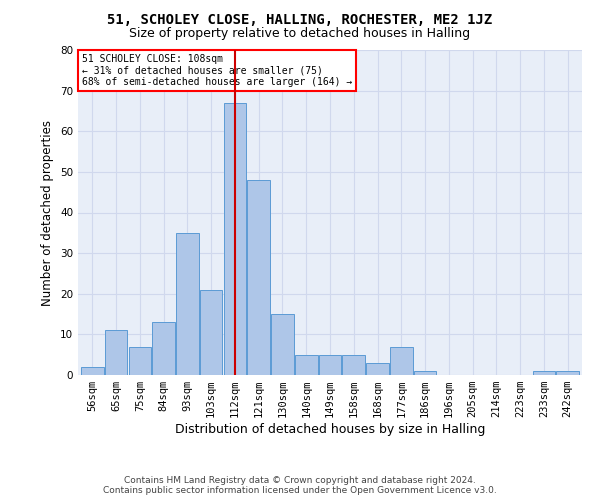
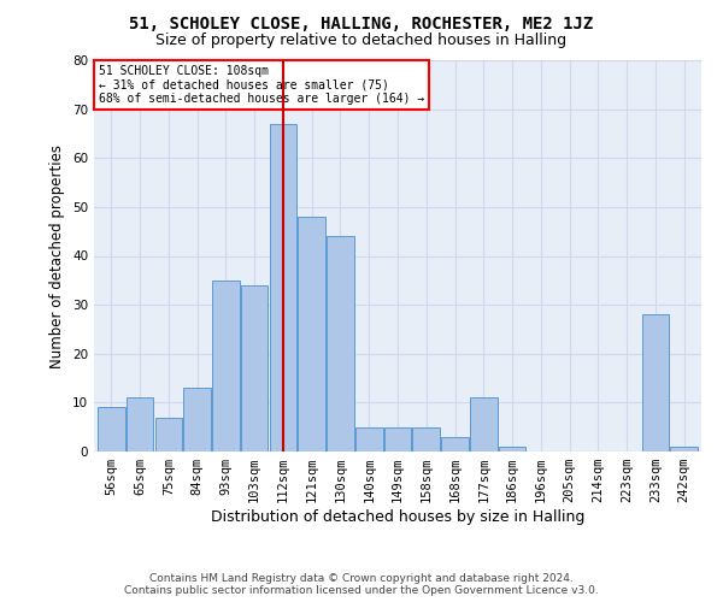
56sqm: 2 -> 9
103sqm: 21 -> 34
130sqm: 15 -> 44
177sqm: 7 -> 11
233sqm: 1 -> 28
